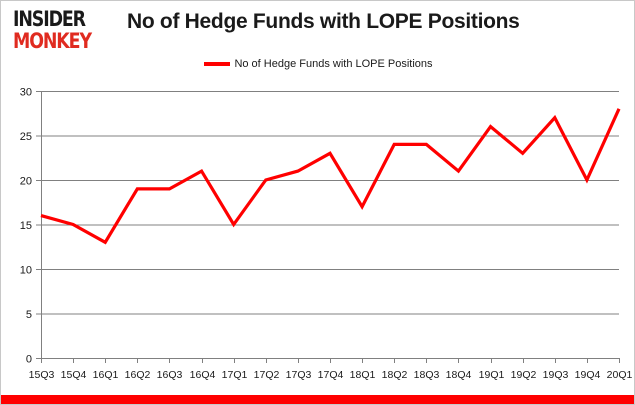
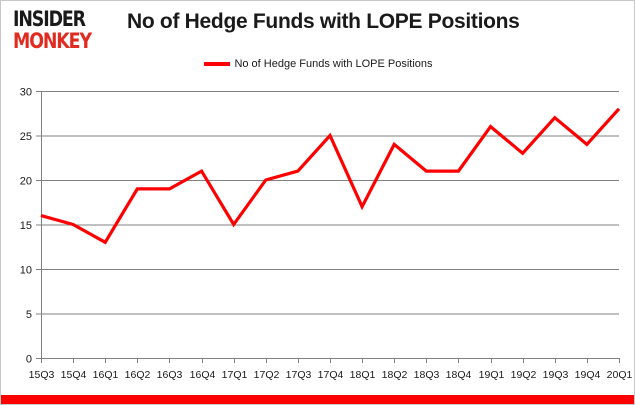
17Q4: 23 -> 25
18Q3: 24 -> 21
19Q4: 20 -> 24
